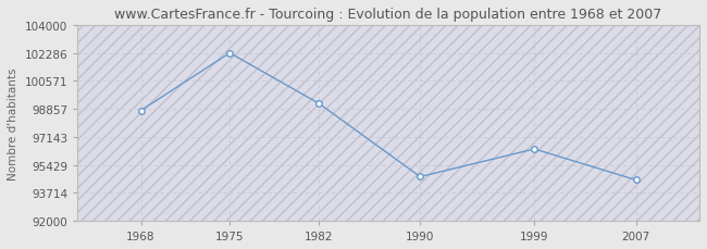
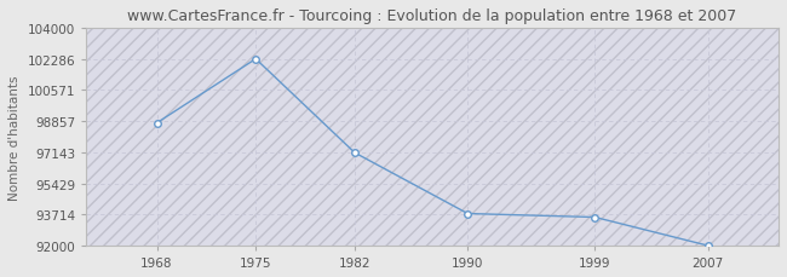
1982: 99200 -> 97100
1990: 94700 -> 93800
1999: 96400 -> 93600
2007: 94500 -> 92000
